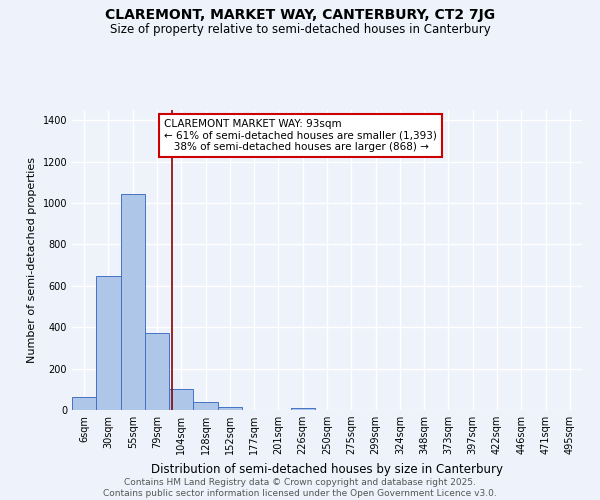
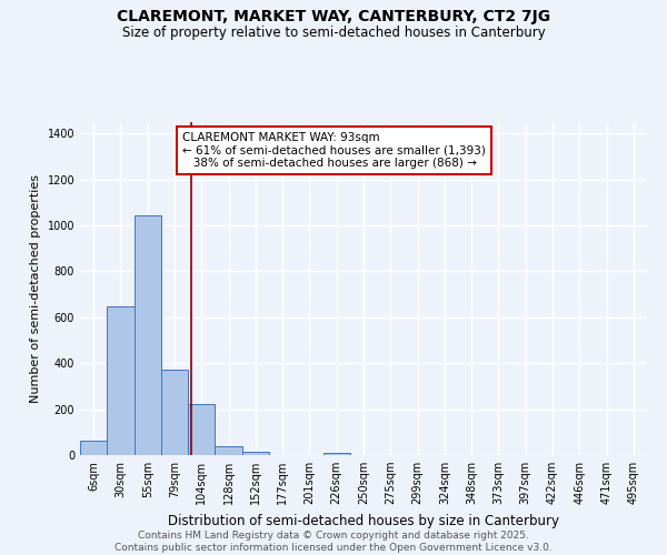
104sqm: 100 -> 220
